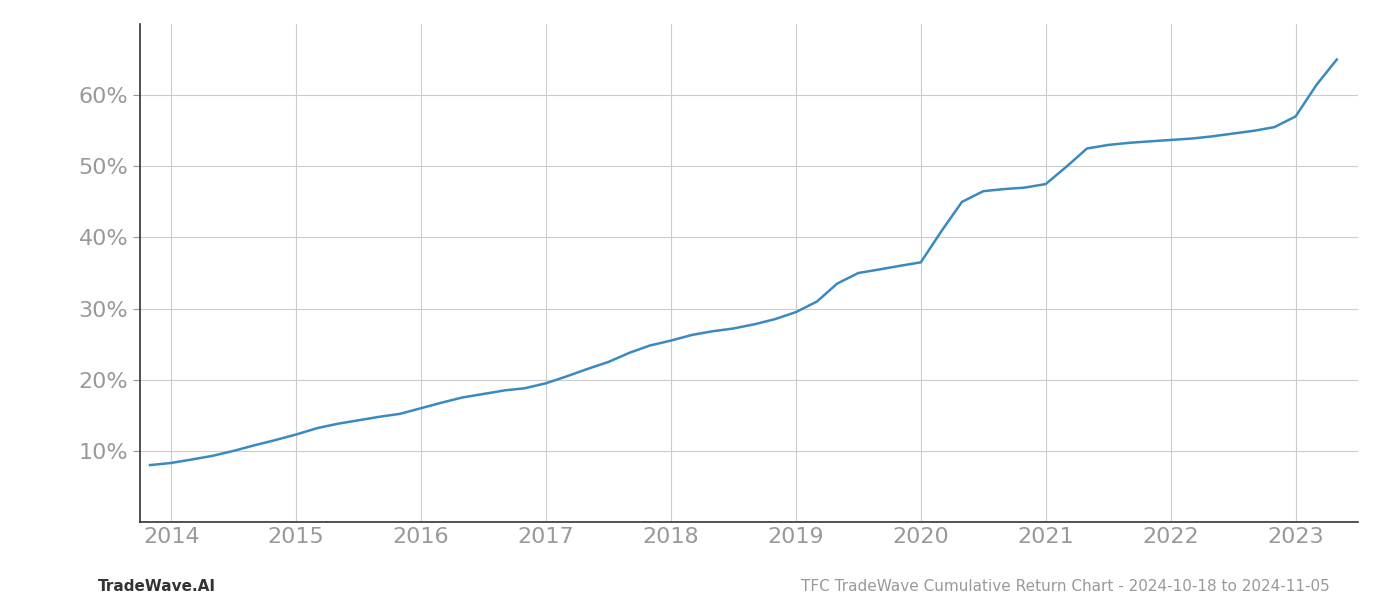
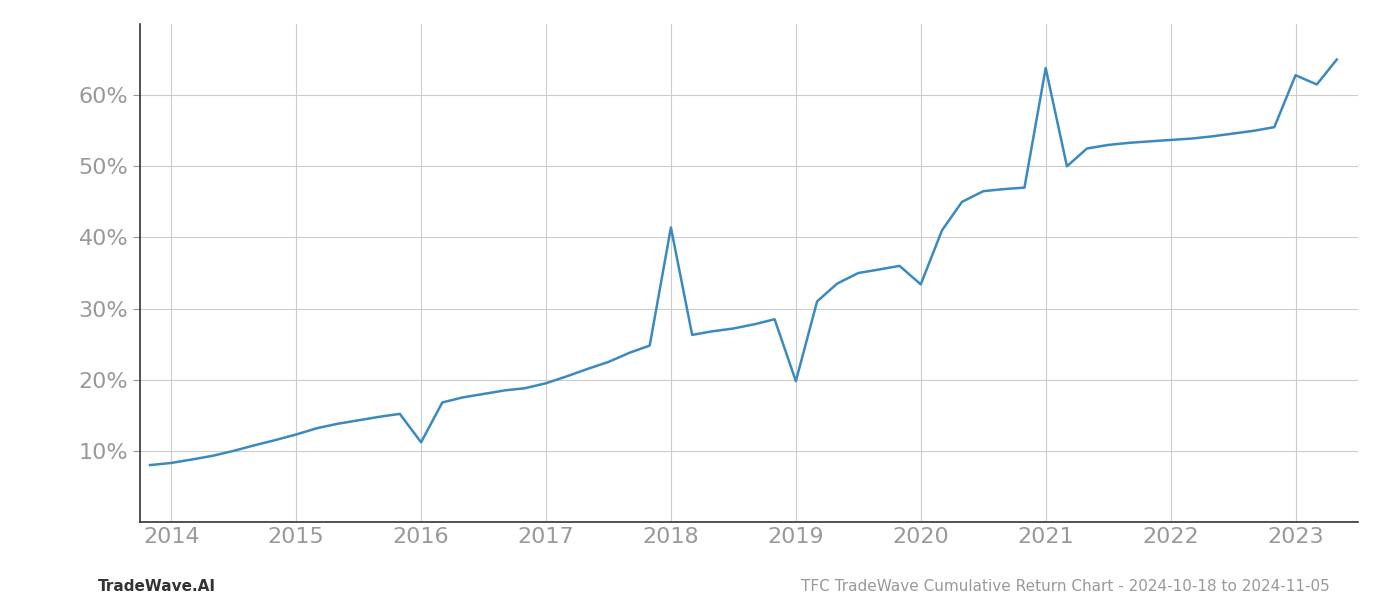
2016: 16.0% -> 11.2%
2018: 25.5% -> 41.4%
2019: 29.5% -> 19.8%
2020: 36.5% -> 33.4%
2021: 47.5% -> 63.8%
2023: 57.0% -> 62.8%
